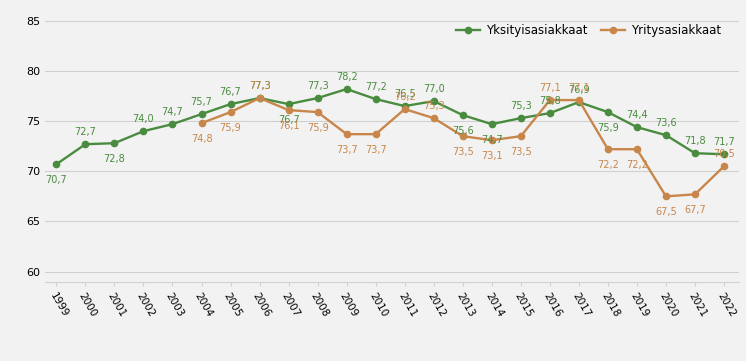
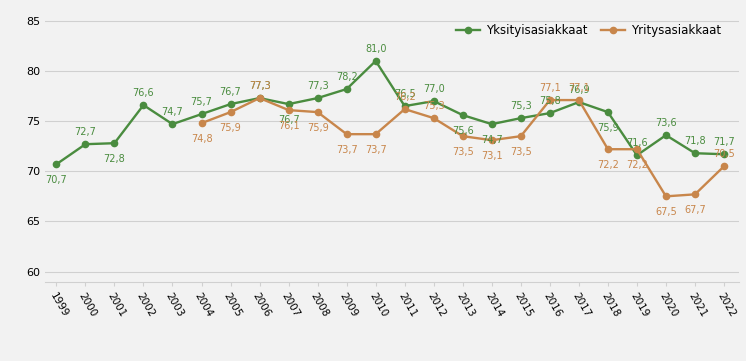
Yksityisasiakkaat/2002: 74,0 -> 76,6
Yksityisasiakkaat/2010: 77,2 -> 81,0
Yksityisasiakkaat/2019: 74,4 -> 71,6
